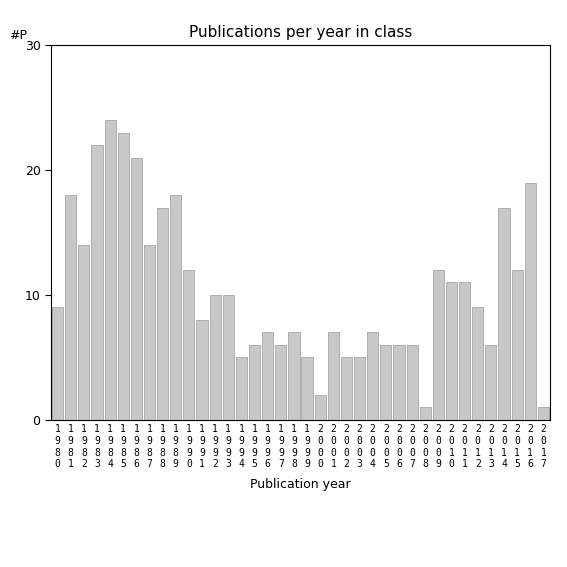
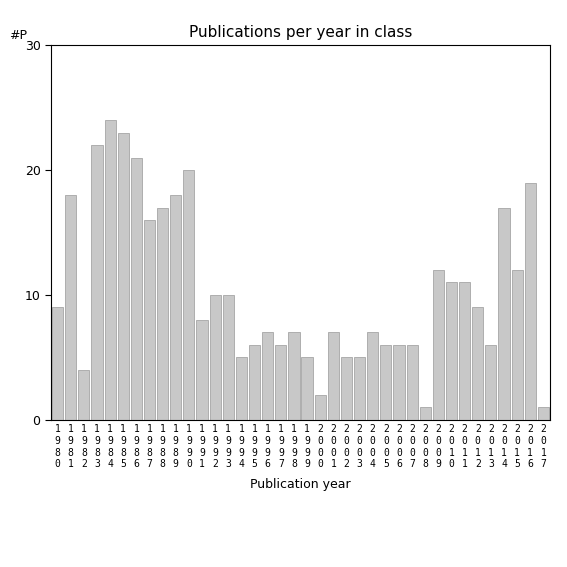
1 9 8 2: 14 -> 4
1 9 8 7: 14 -> 16
1 9 9 0: 12 -> 20
